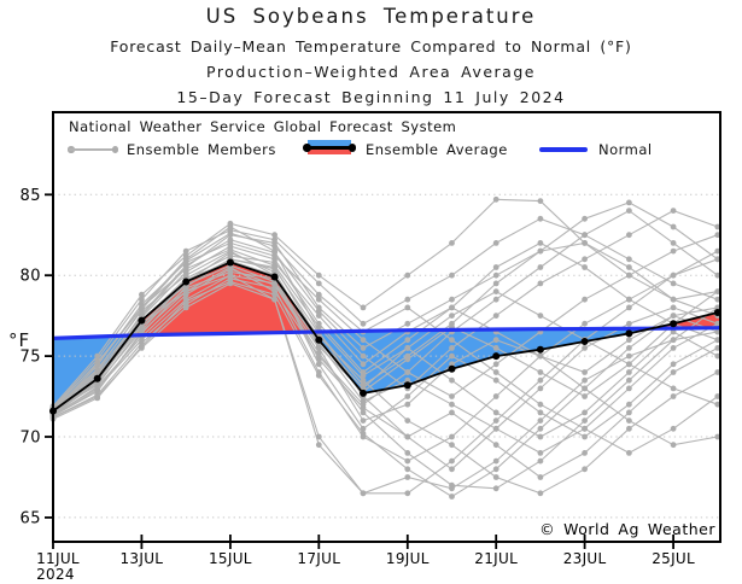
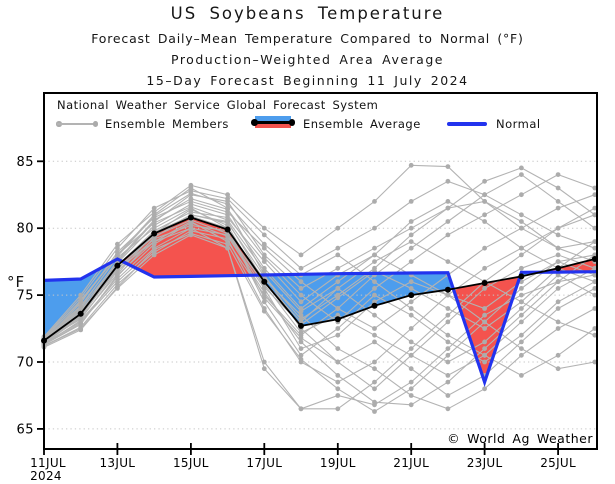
Normal/13JUL: 76.3 -> 77.7
Normal/23JUL: 76.7 -> 68.5
